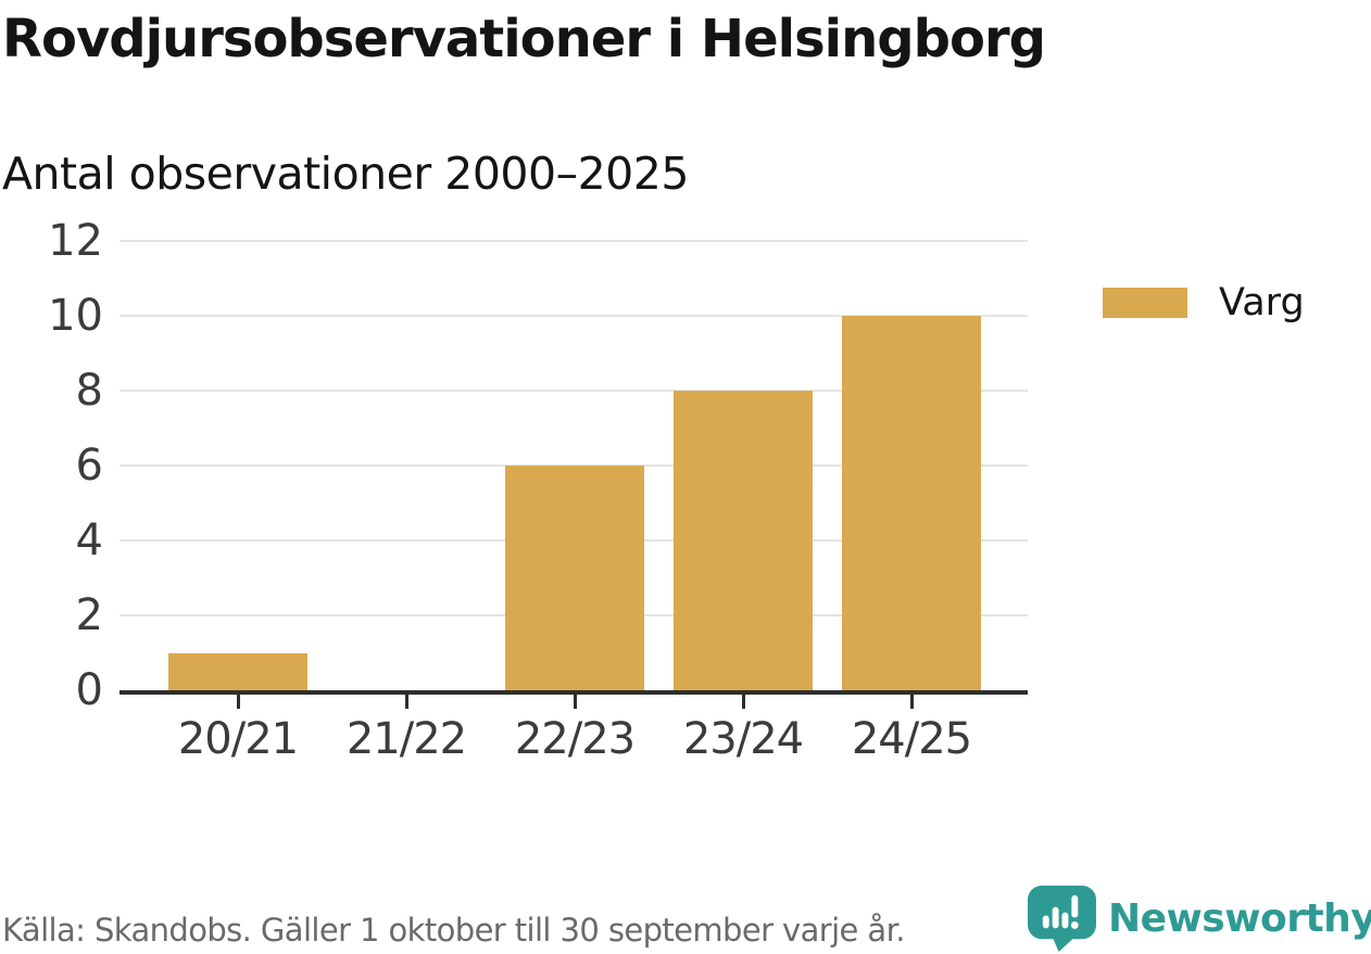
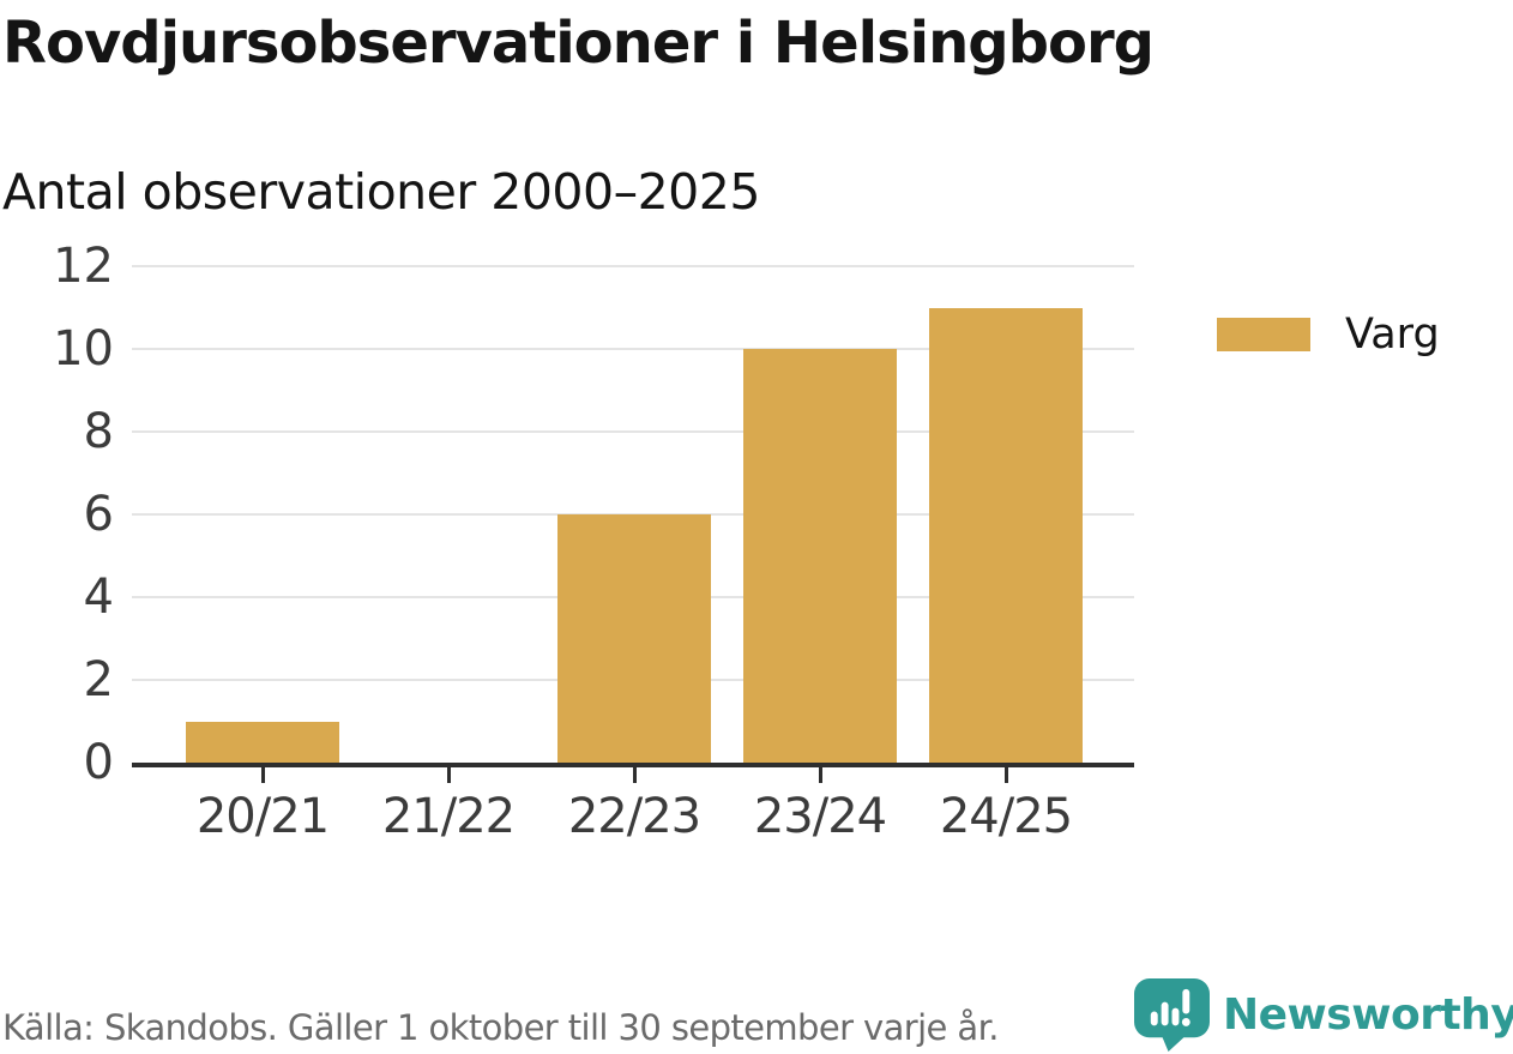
23/24: 8 -> 10
24/25: 10 -> 11
